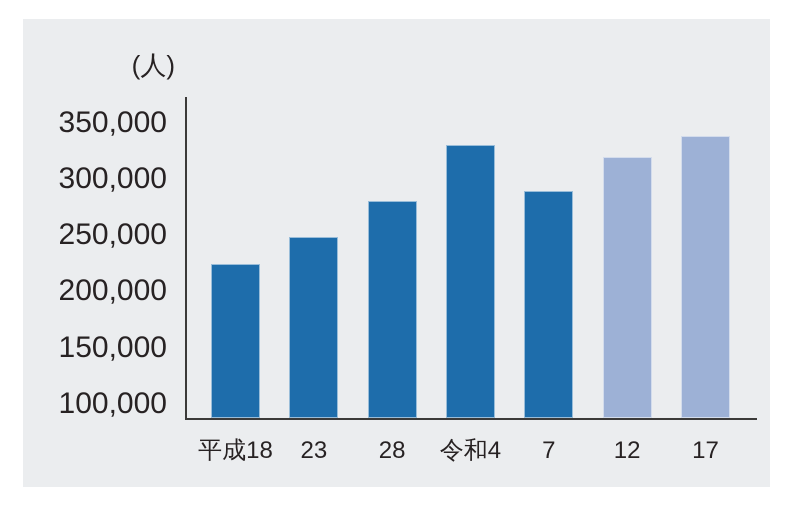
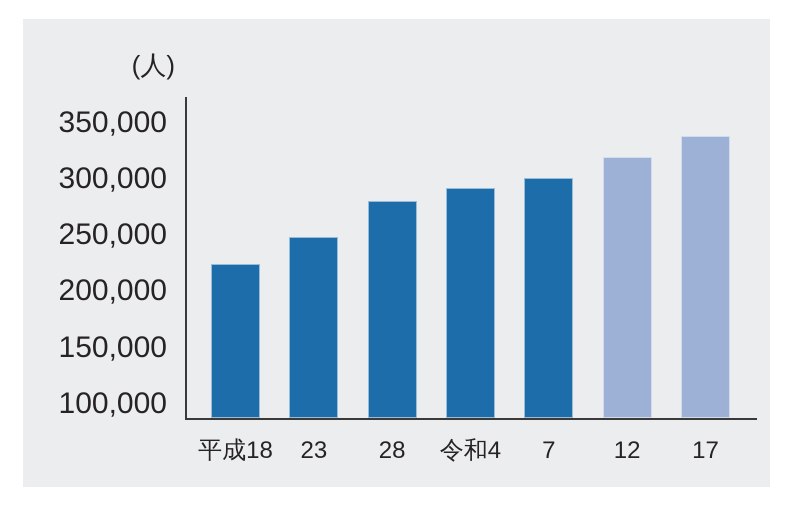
令和4: 330000 -> 292000
7: 289000 -> 301000
